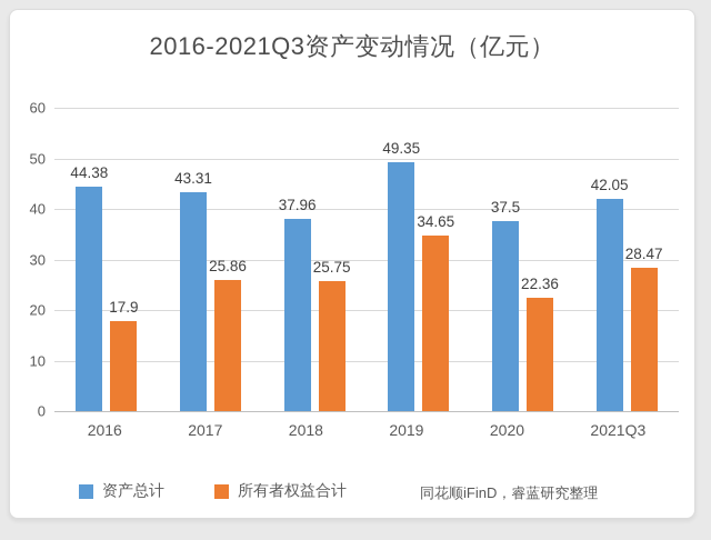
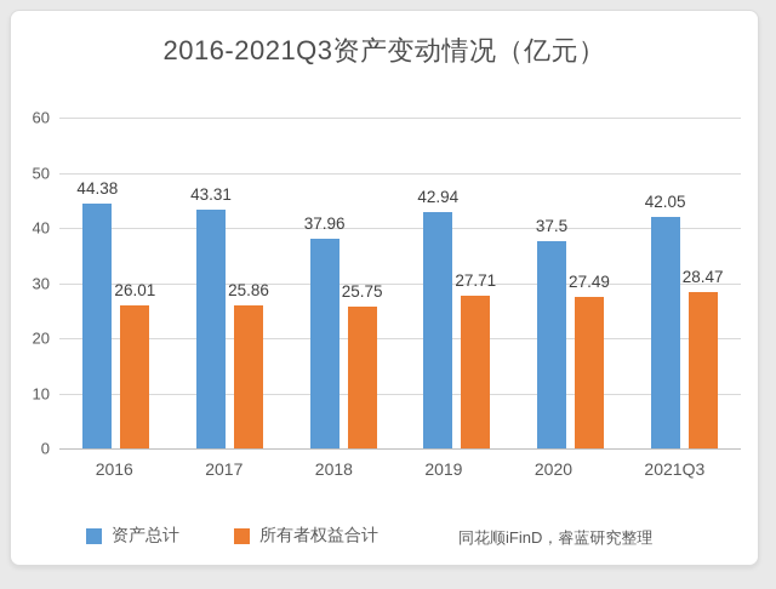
所有者权益合计/2016: 17.9 -> 26.01
资产总计/2019: 49.35 -> 42.94
所有者权益合计/2019: 34.65 -> 27.71
所有者权益合计/2020: 22.36 -> 27.49
